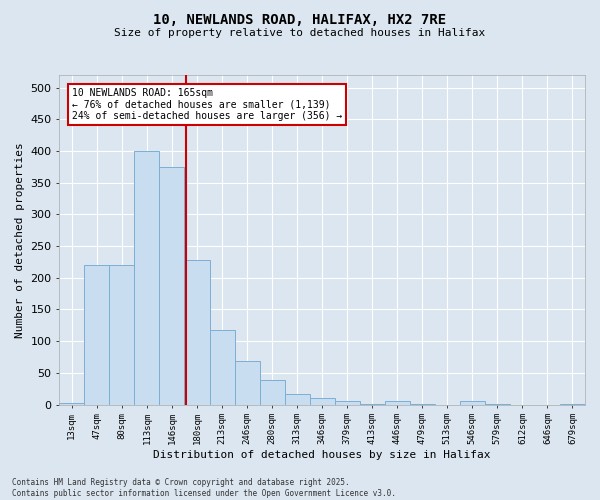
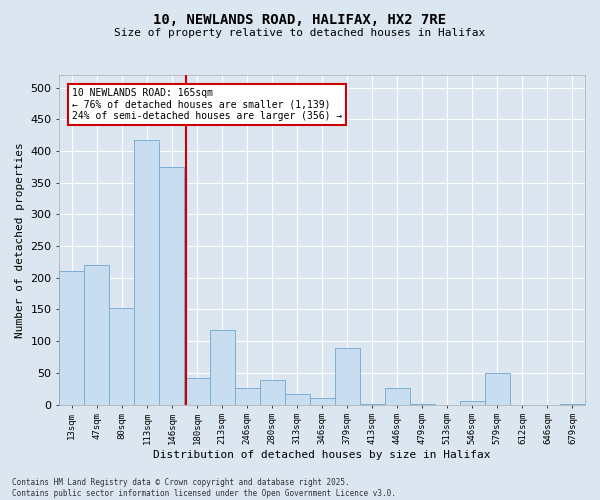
13sqm: 2 -> 210
80sqm: 220 -> 152
113sqm: 400 -> 418
180sqm: 228 -> 42
246sqm: 68 -> 26
379sqm: 6 -> 90
446sqm: 5 -> 26
579sqm: 1 -> 50
